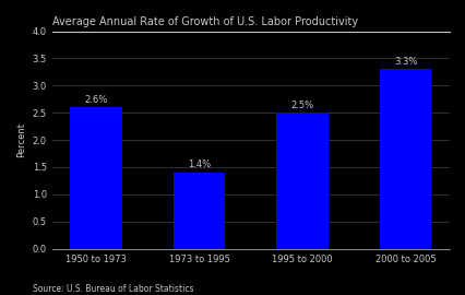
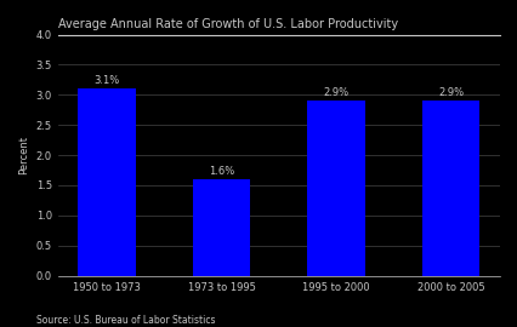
1950 to 1973: 2.6% -> 3.1%
1973 to 1995: 1.4% -> 1.6%
1995 to 2000: 2.5% -> 2.9%
2000 to 2005: 3.3% -> 2.9%
